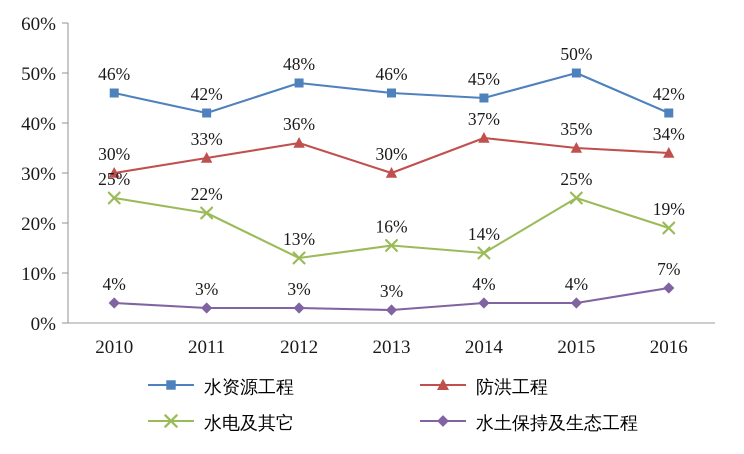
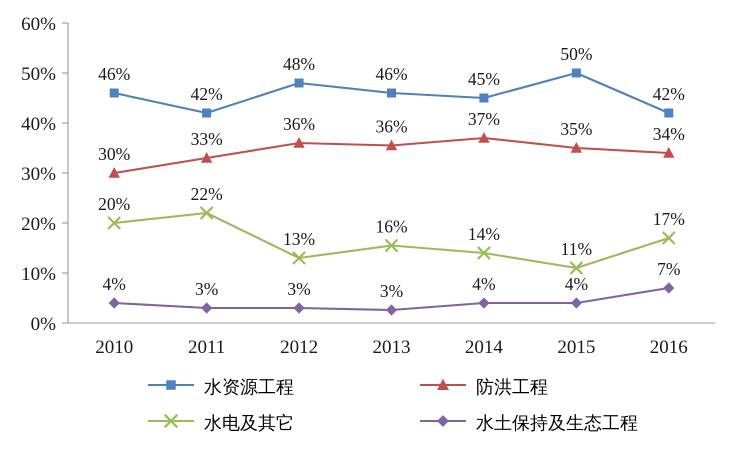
水电及其它/2010: 25% -> 20%
防洪工程/2013: 30% -> 36%
水电及其它/2015: 25% -> 11%
水电及其它/2016: 19% -> 17%
